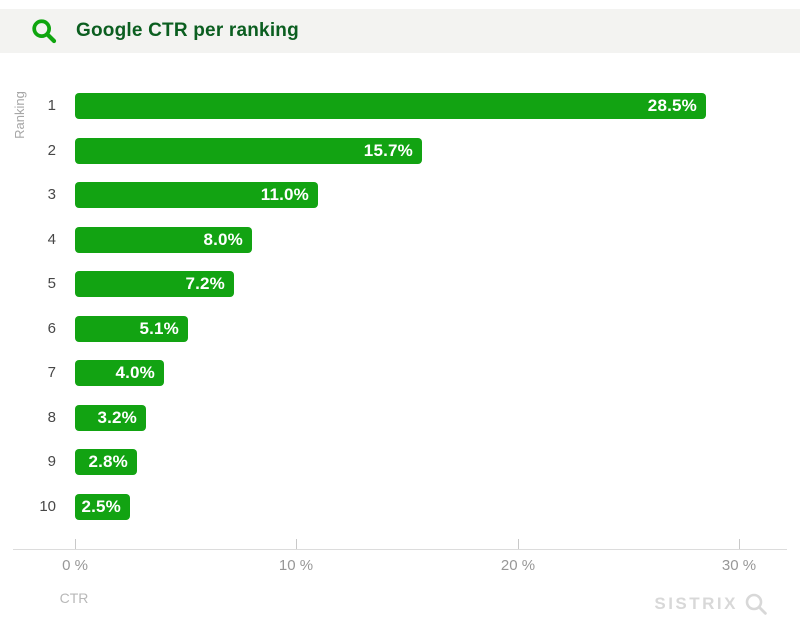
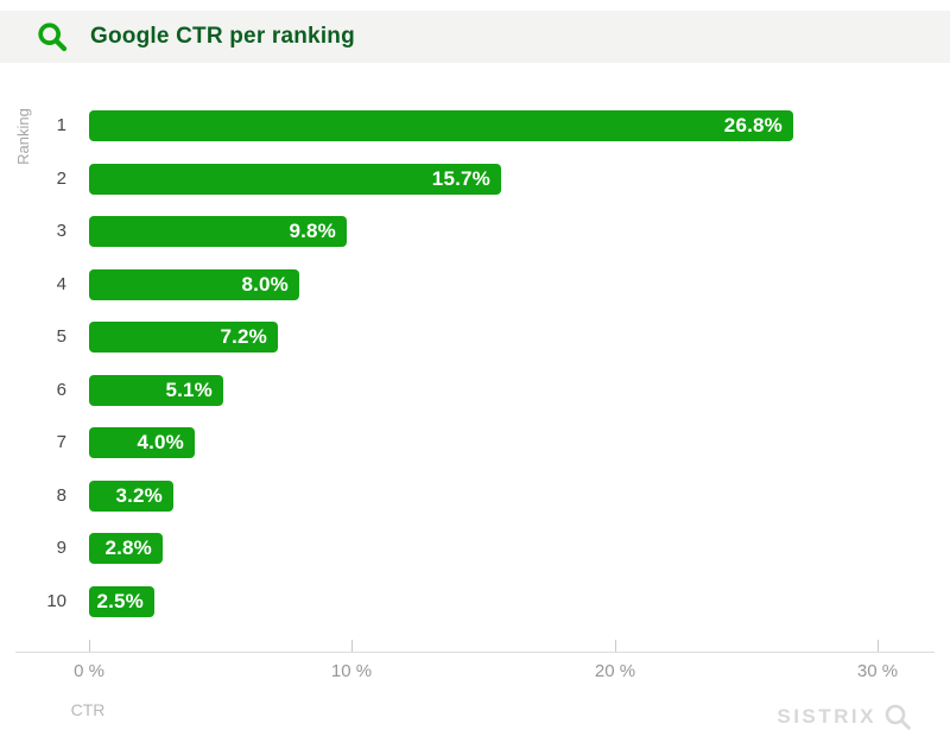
1: 28.5% -> 26.8%
3: 11.0% -> 9.8%
